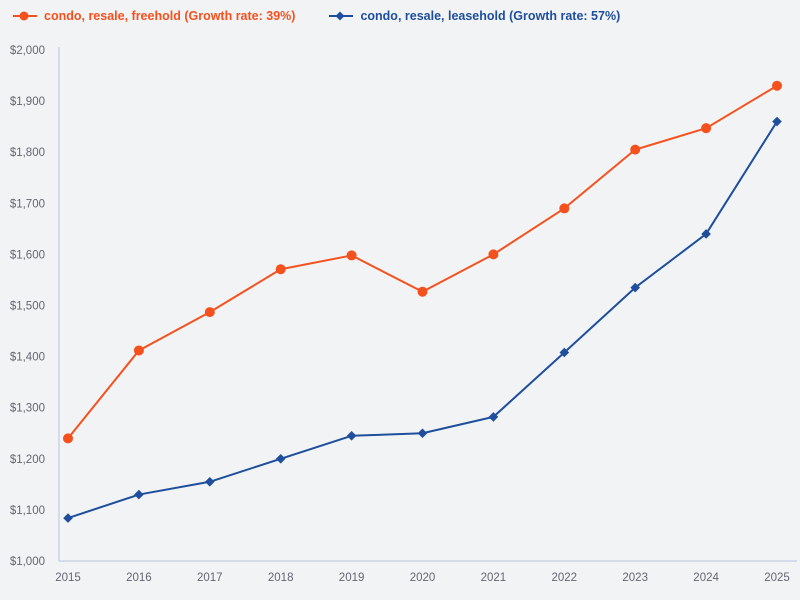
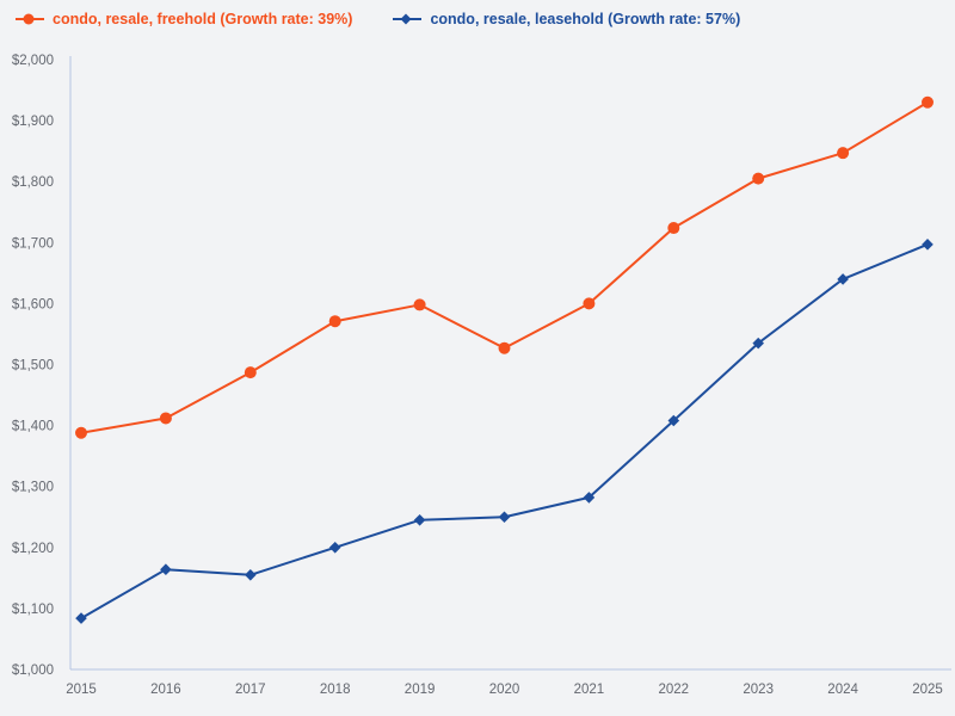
condo, resale, freehold (Growth rate: 39%)/2015: $1240 -> $1390
condo, resale, leasehold (Growth rate: 57%)/2016: $1130 -> $1160
condo, resale, freehold (Growth rate: 39%)/2022: $1690 -> $1720
condo, resale, leasehold (Growth rate: 57%)/2025: $1860 -> $1700
